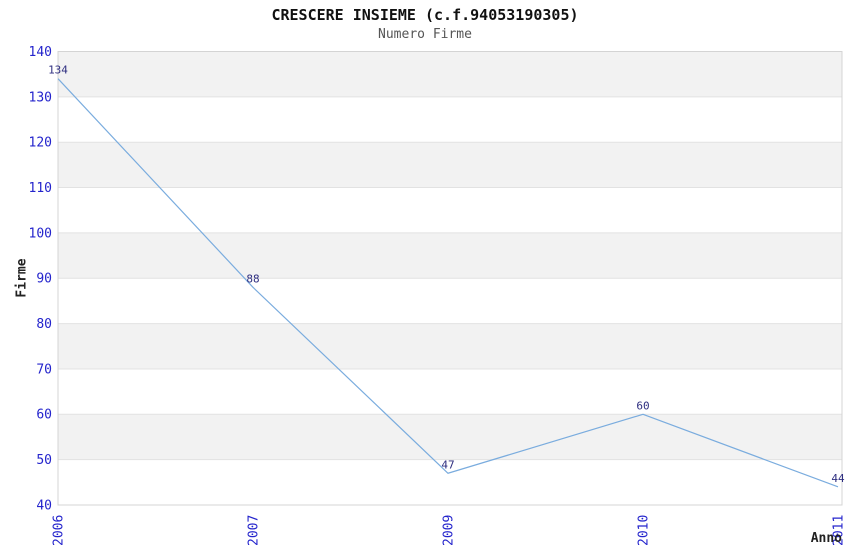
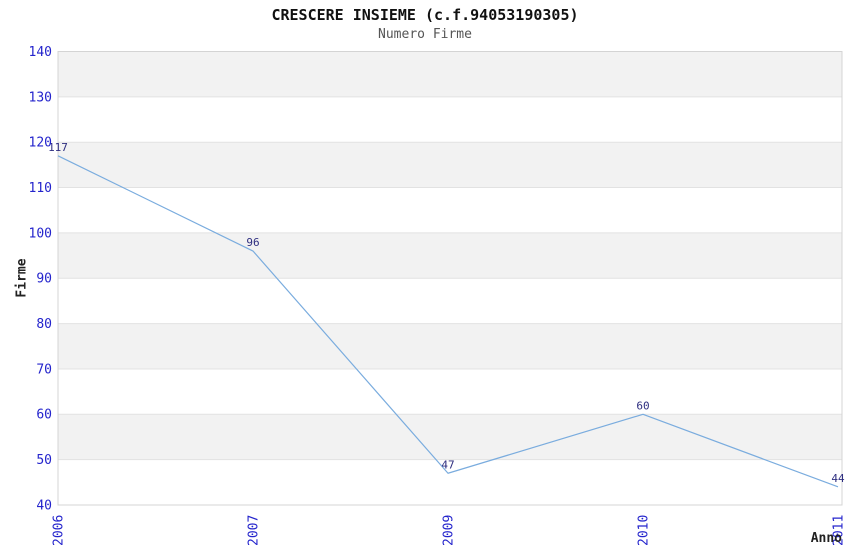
2006: 134 -> 117
2007: 88 -> 96
